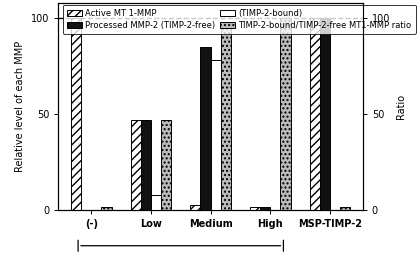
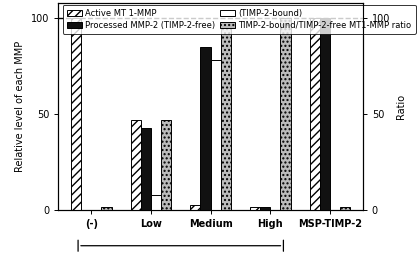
Processed MMP-2 (TIMP-2-free)/Low: 47 -> 43
